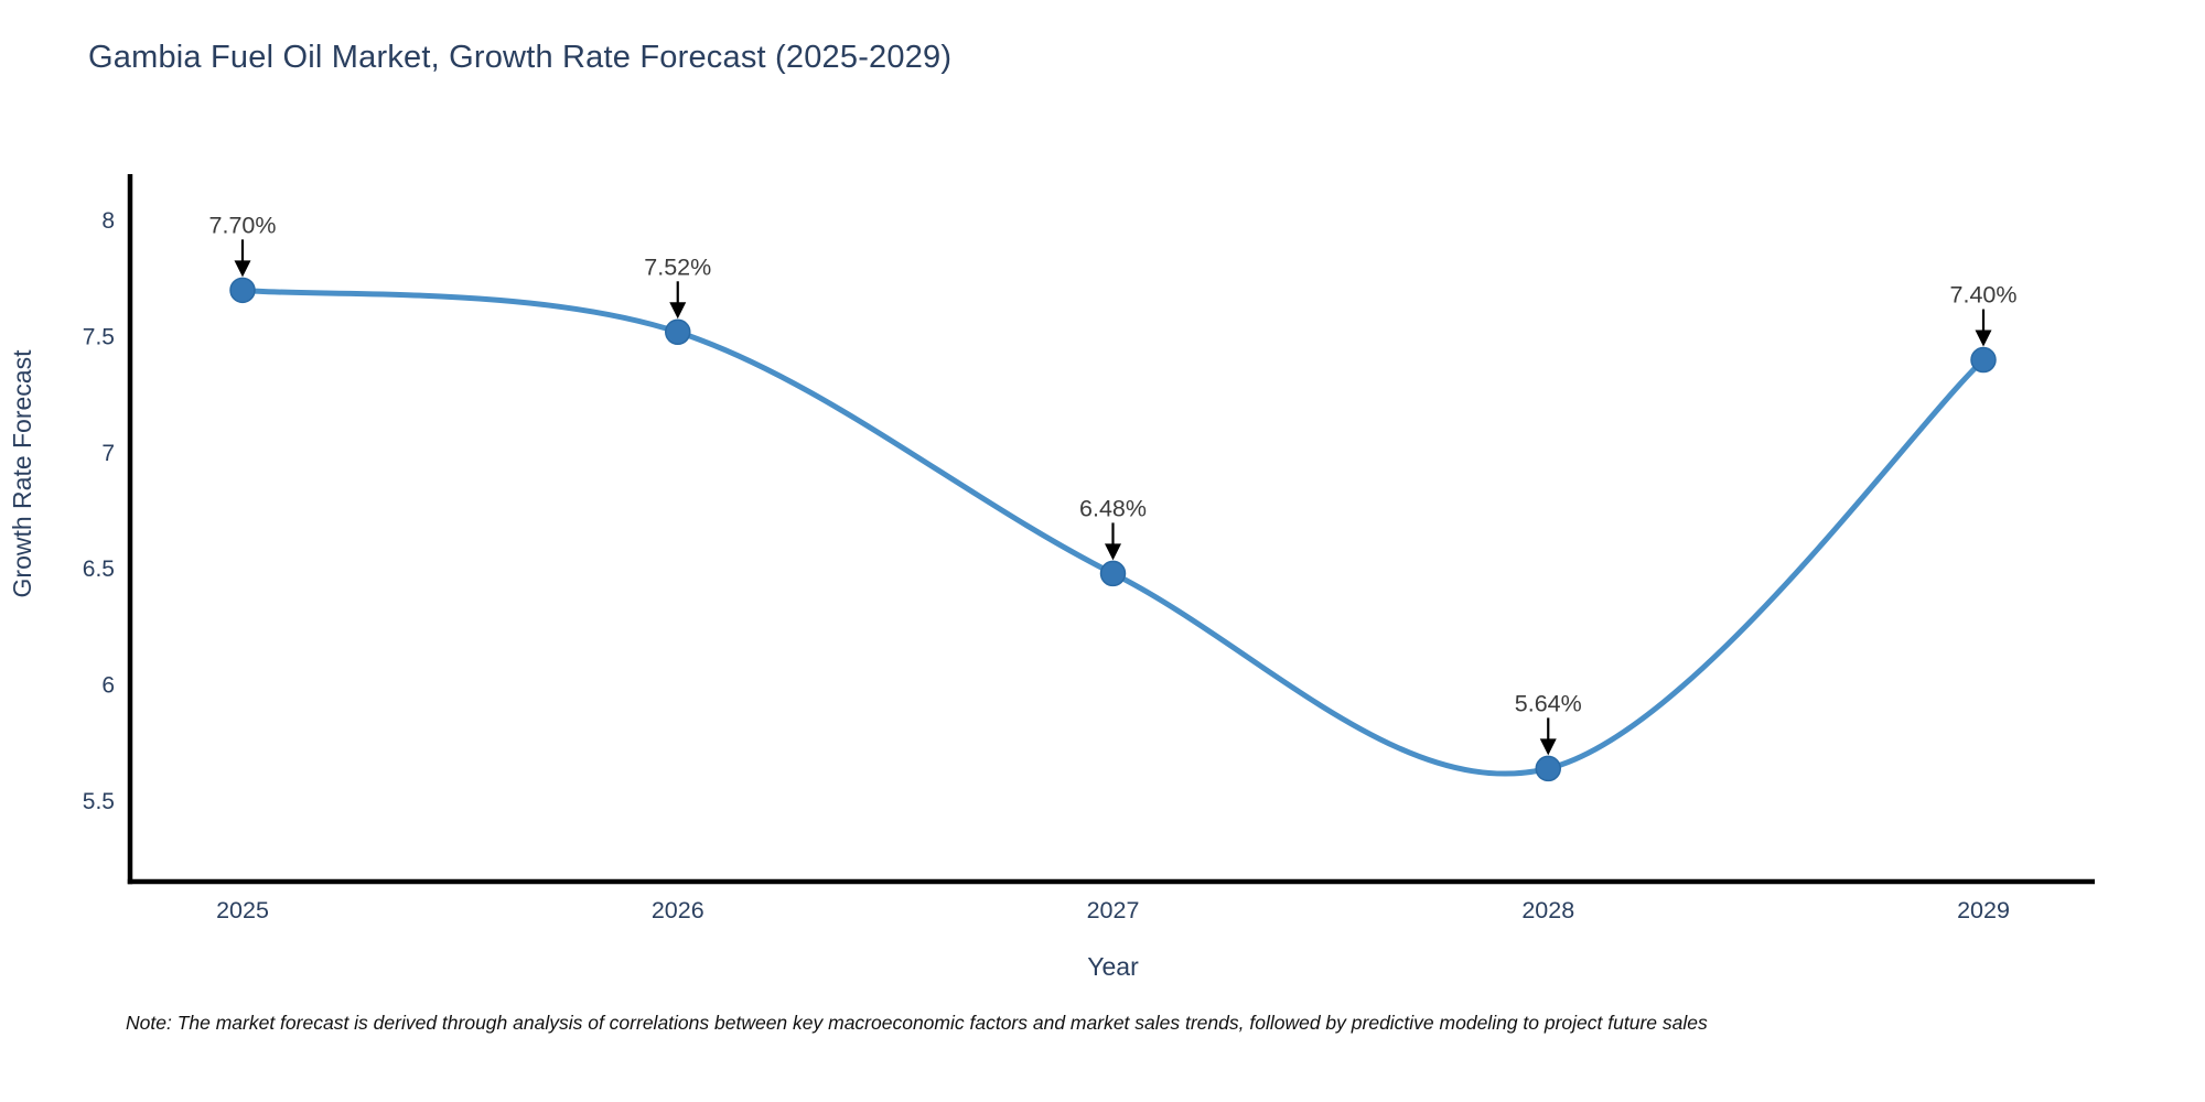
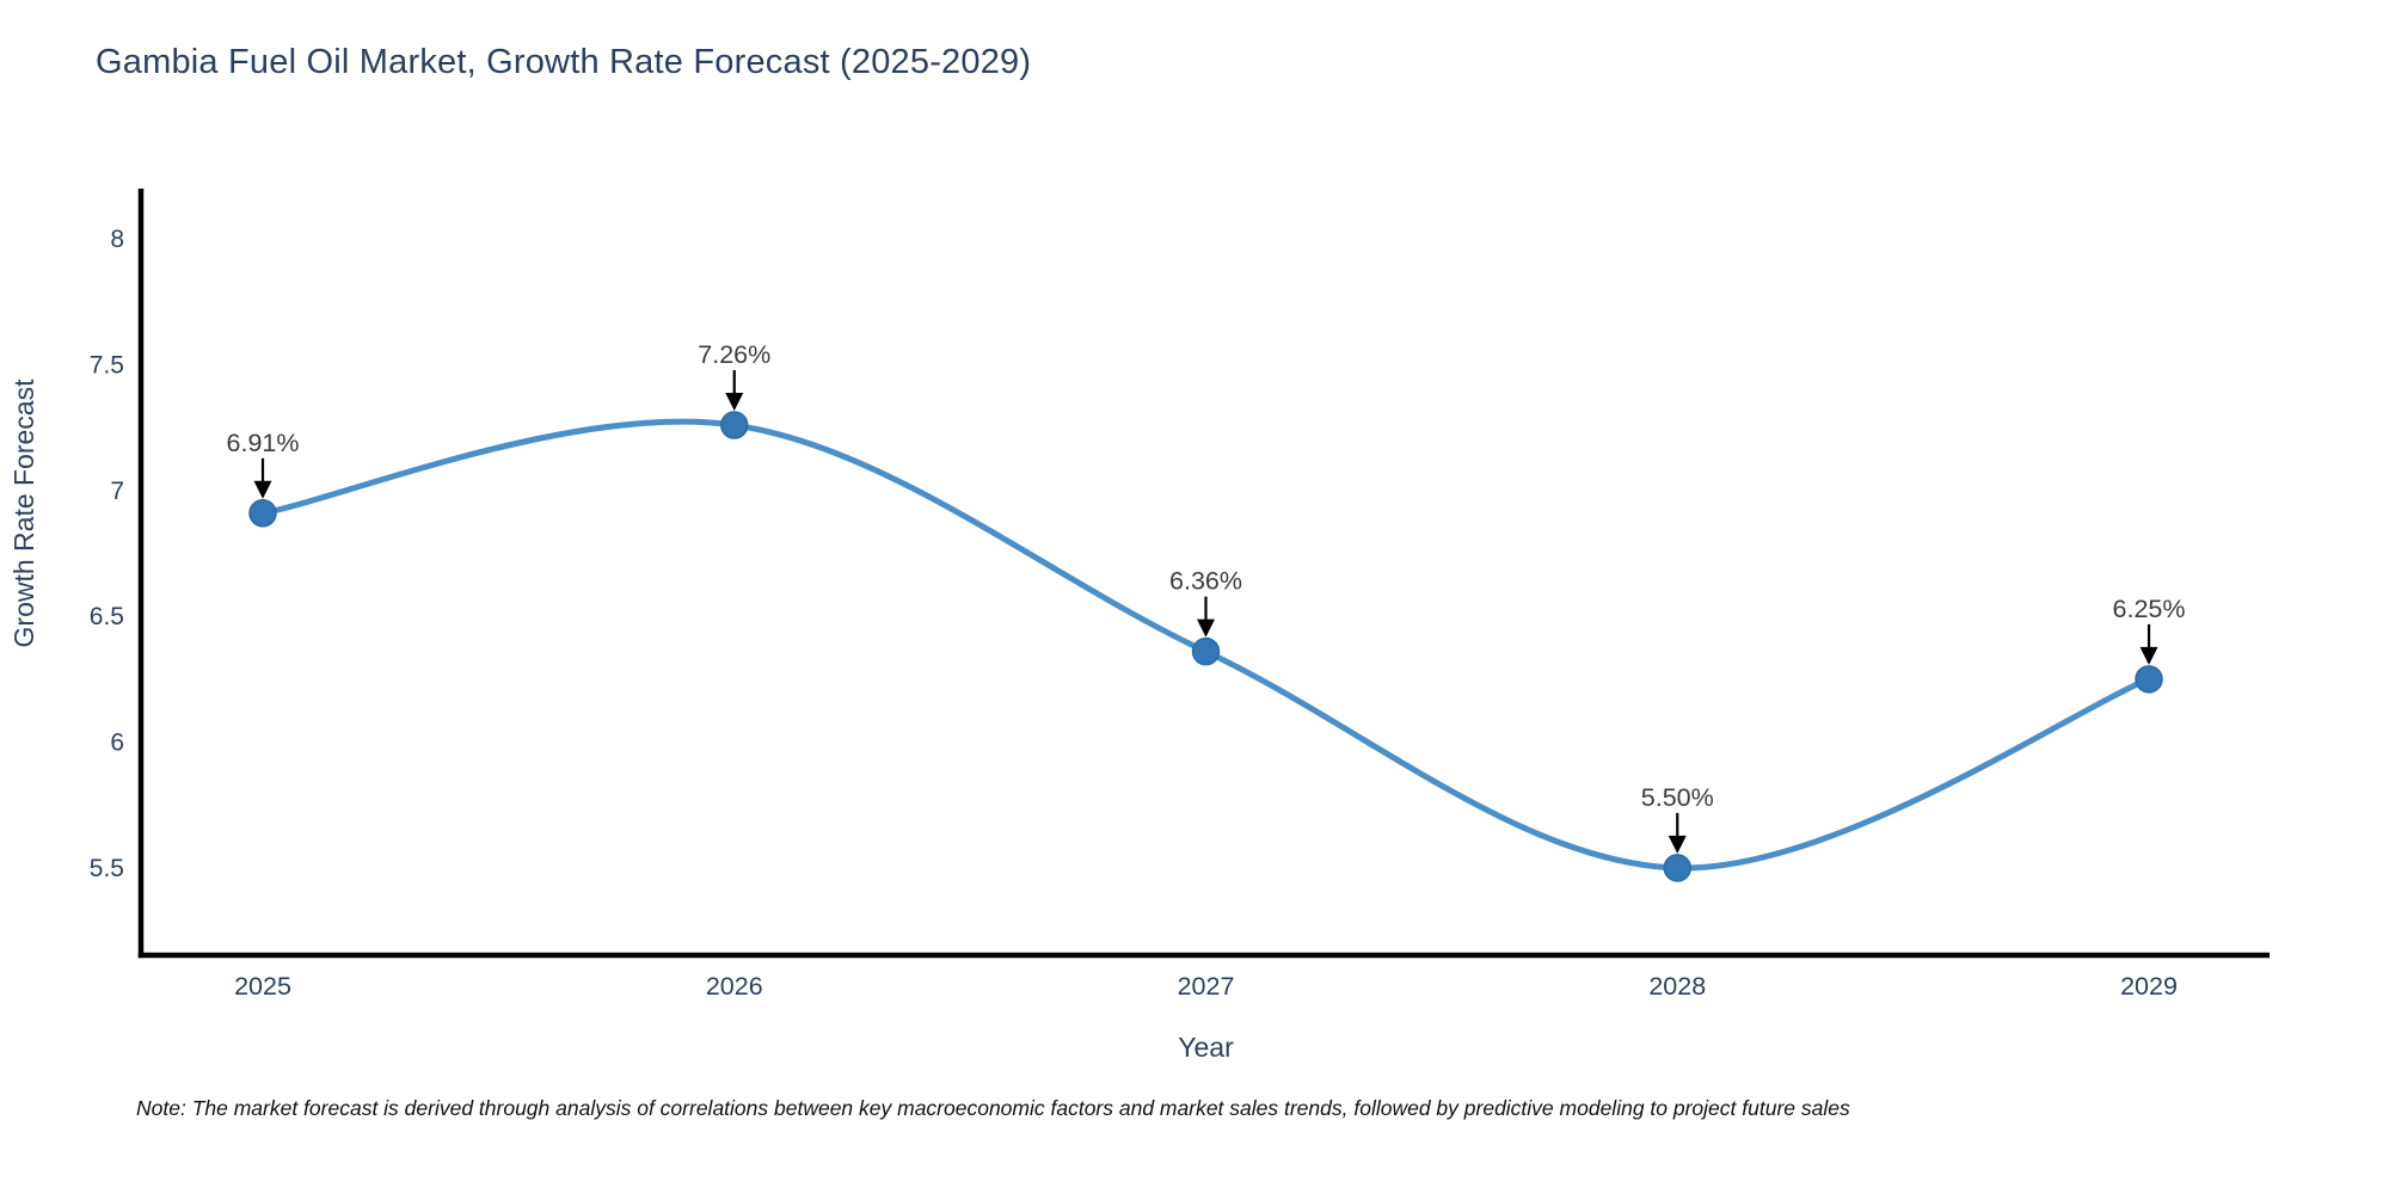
2025: 7.70% -> 6.91%
2026: 7.52% -> 7.26%
2027: 6.48% -> 6.36%
2028: 5.64% -> 5.50%
2029: 7.40% -> 6.25%
